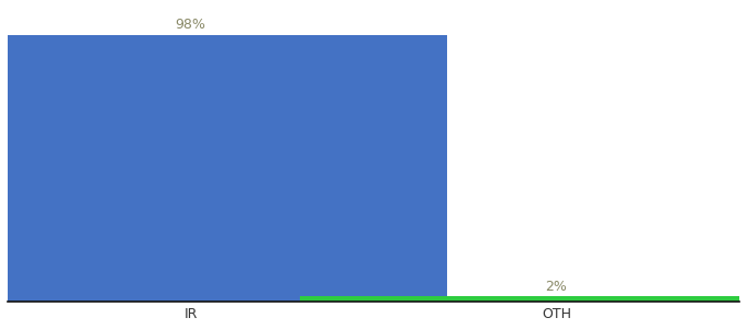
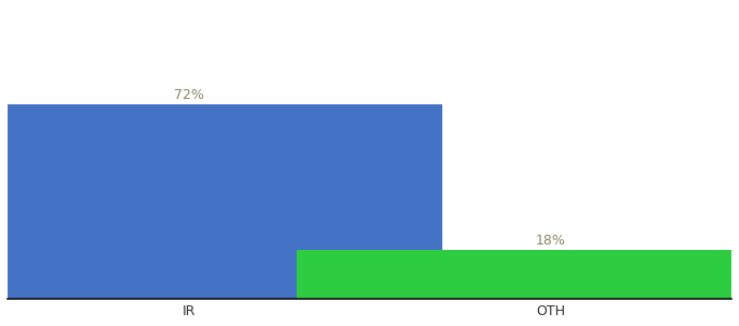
IR: 98% -> 72%
OTH: 2% -> 18%
